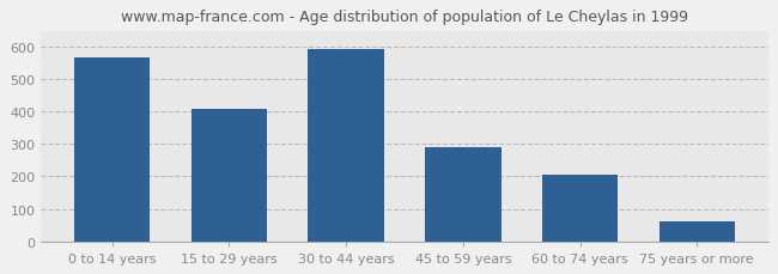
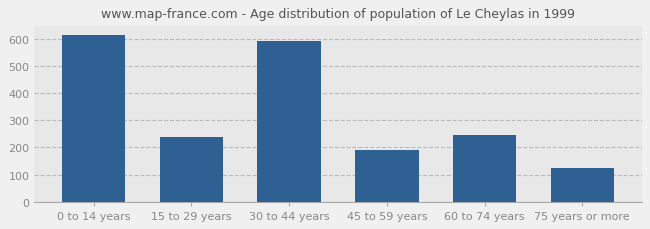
0 to 14 years: 568 -> 615
15 to 29 years: 407 -> 240
45 to 59 years: 291 -> 190
60 to 74 years: 204 -> 245
75 years or more: 63 -> 125
